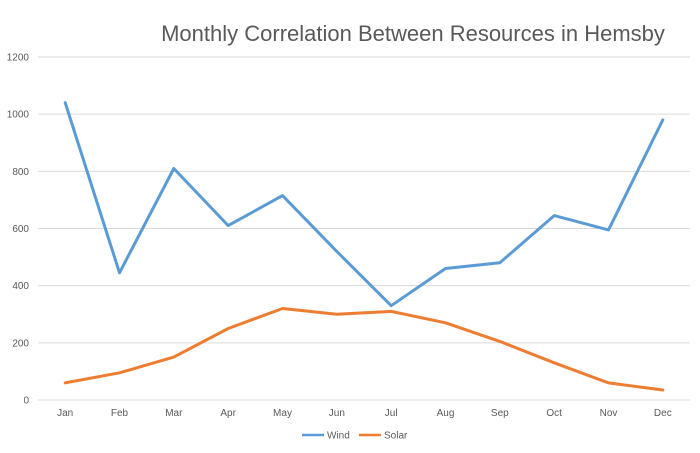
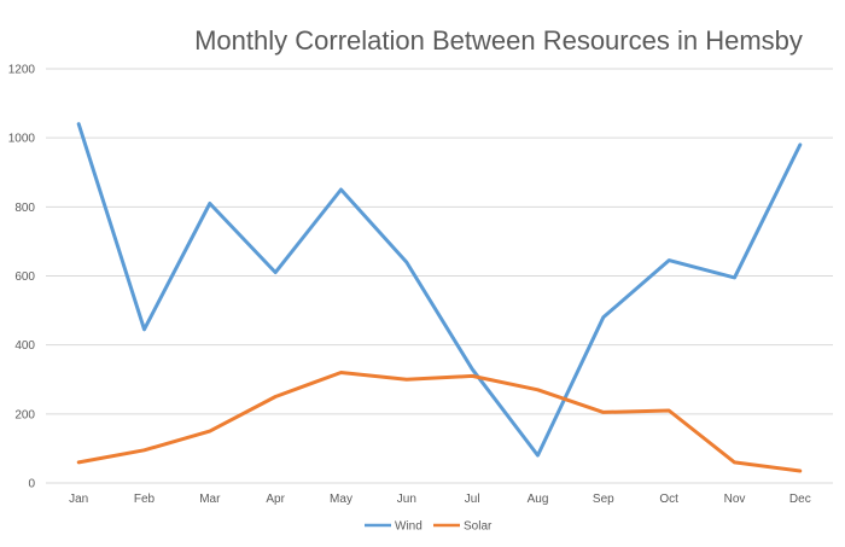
Wind/May: 720 -> 850
Wind/Jun: 520 -> 640
Wind/Aug: 460 -> 80
Solar/Oct: 130 -> 210
